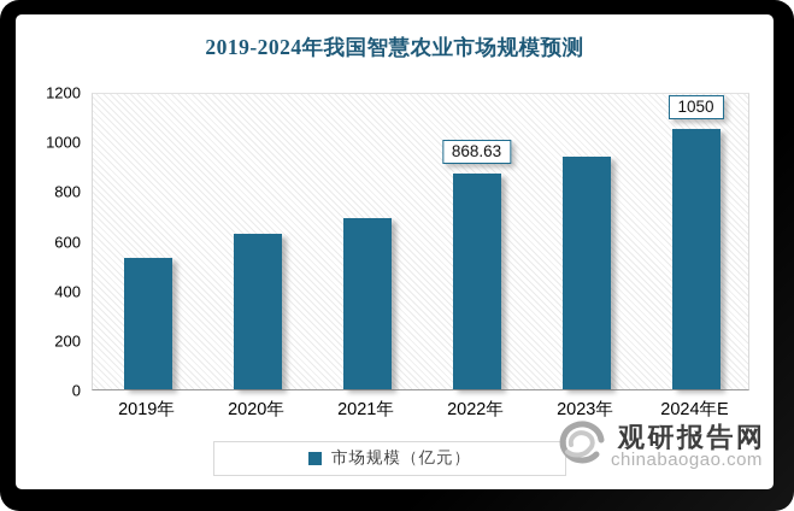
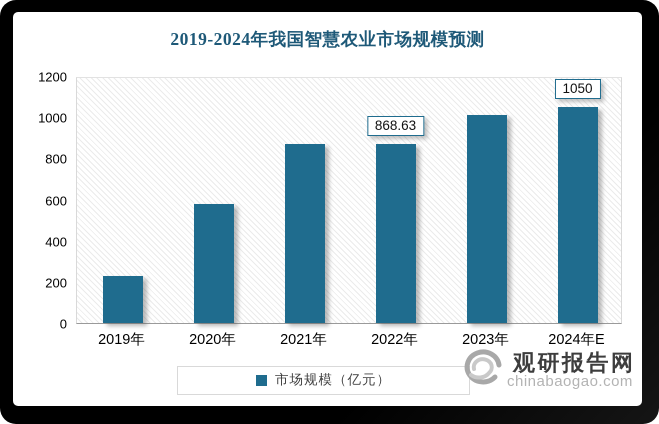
2019年: 530 -> 230
2020年: 620 -> 580
2021年: 690 -> 870
2023年: 940 -> 1010
